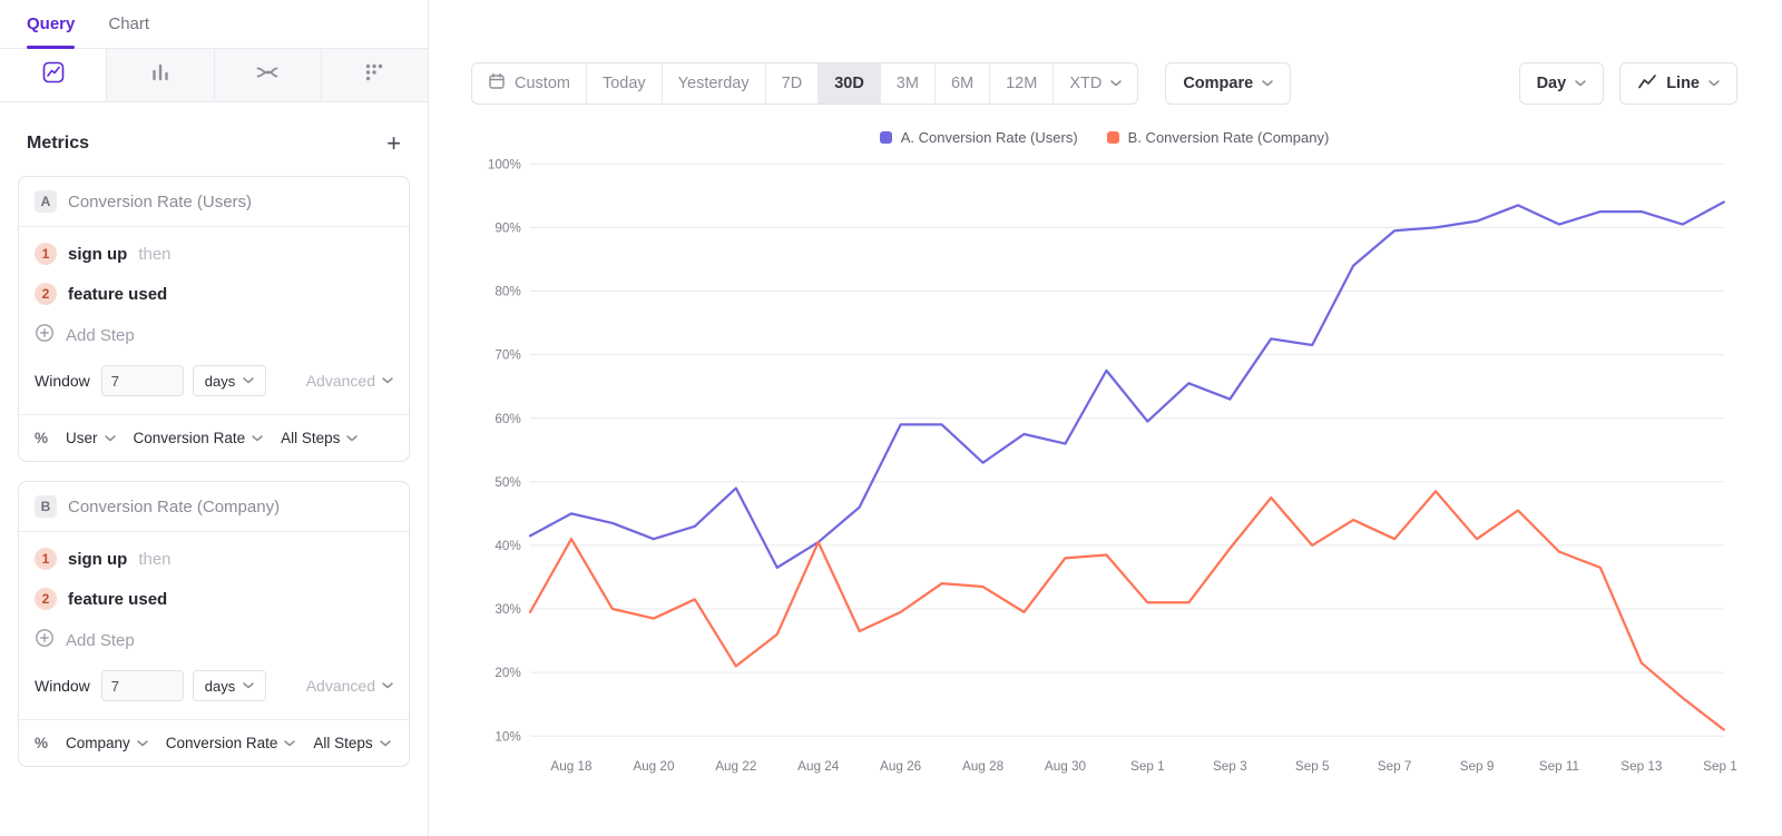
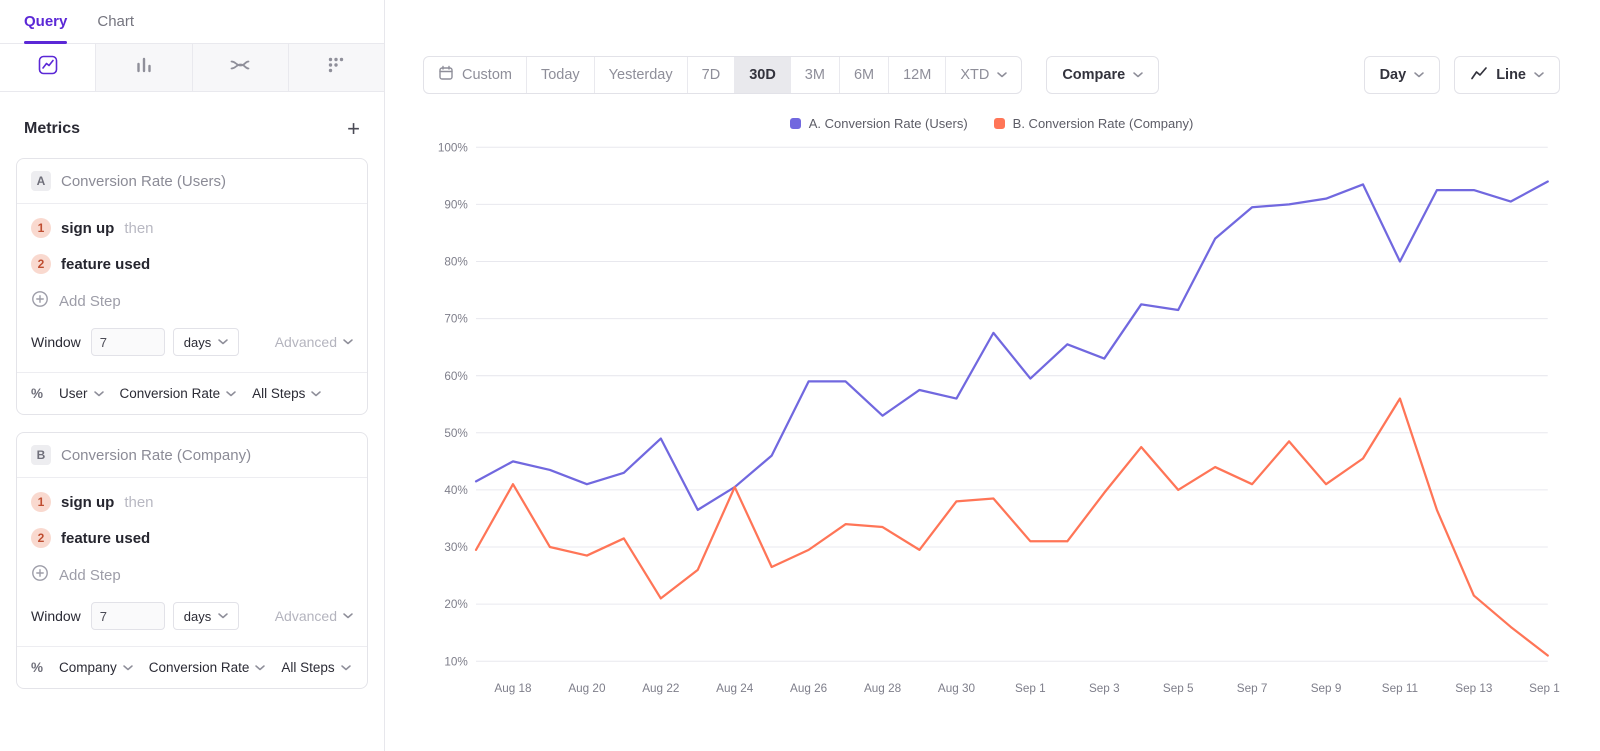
A. Conversion Rate (Users)/Sep 11: 90% -> 80%
B. Conversion Rate (Company)/Sep 11: 39% -> 56%
